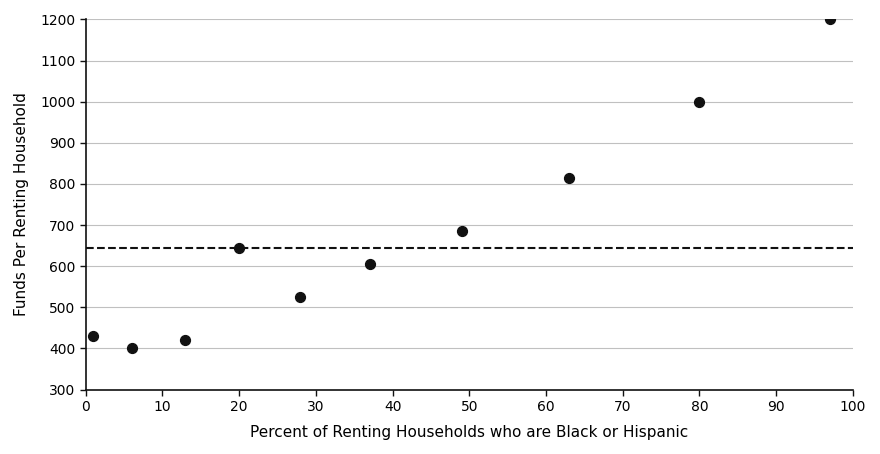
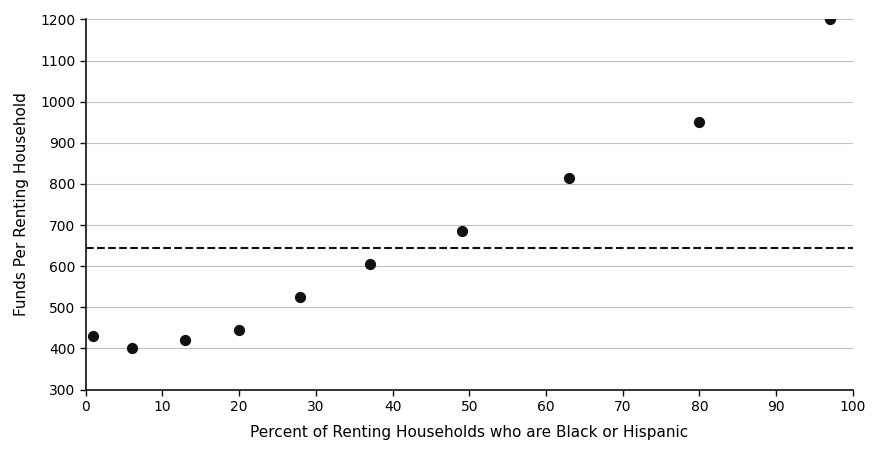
20: 645 -> 445
80: 1000 -> 950
